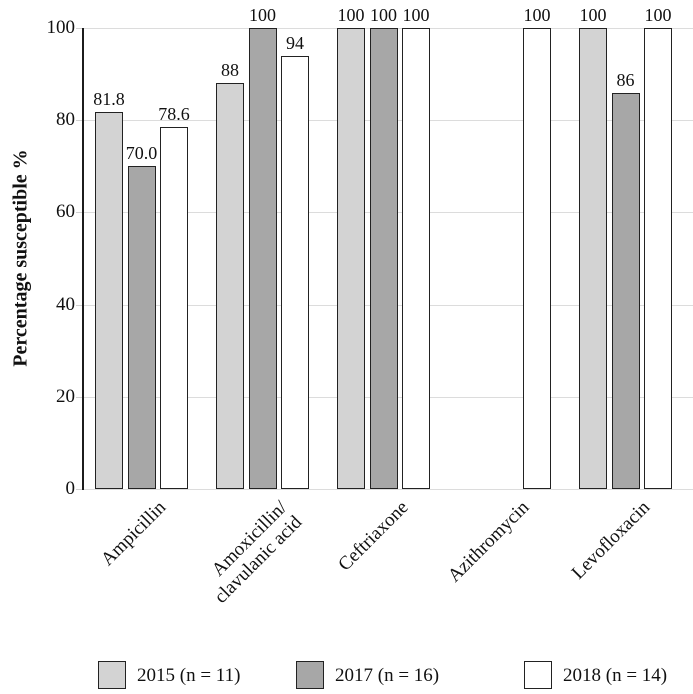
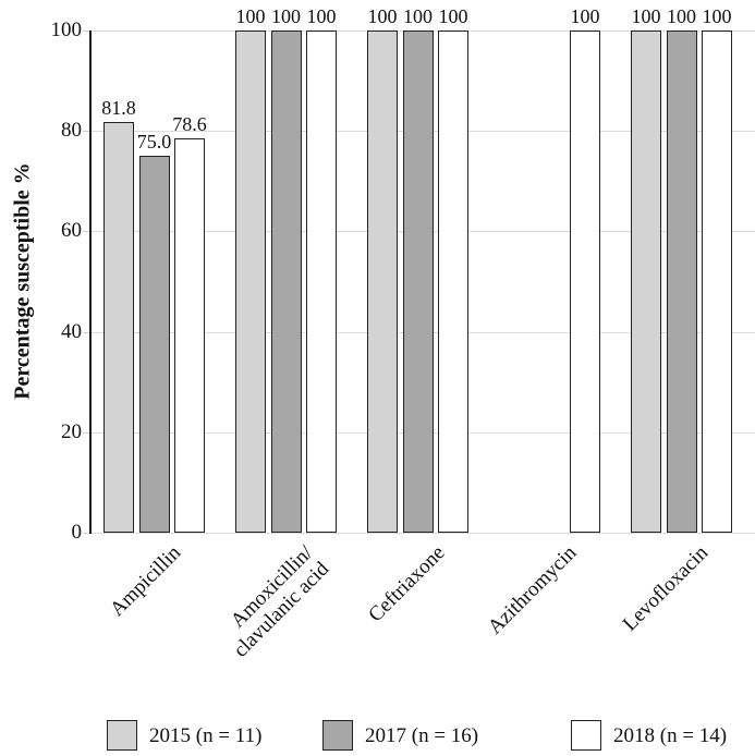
2017 (n = 16)/Ampicillin: 70.0 -> 75.0
2015 (n = 11)/Amoxicillin/ clavulanic acid: 88 -> 100
2018 (n = 14)/Amoxicillin/ clavulanic acid: 94 -> 100
2017 (n = 16)/Levofloxacin: 86 -> 100
